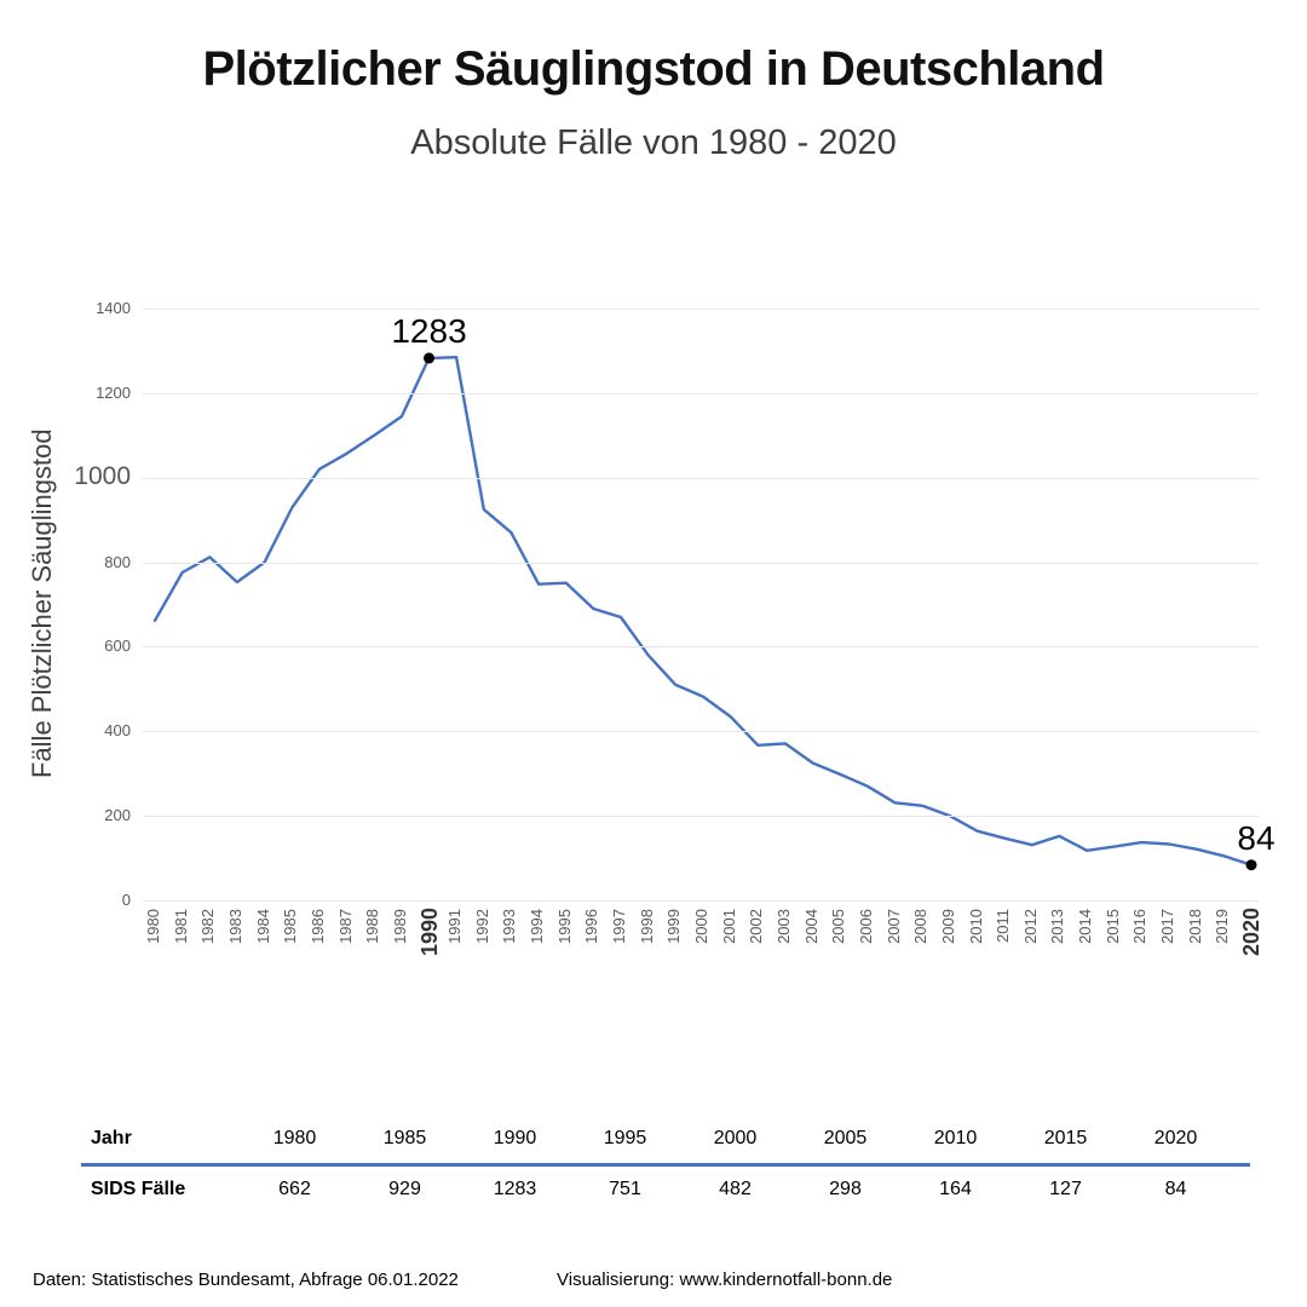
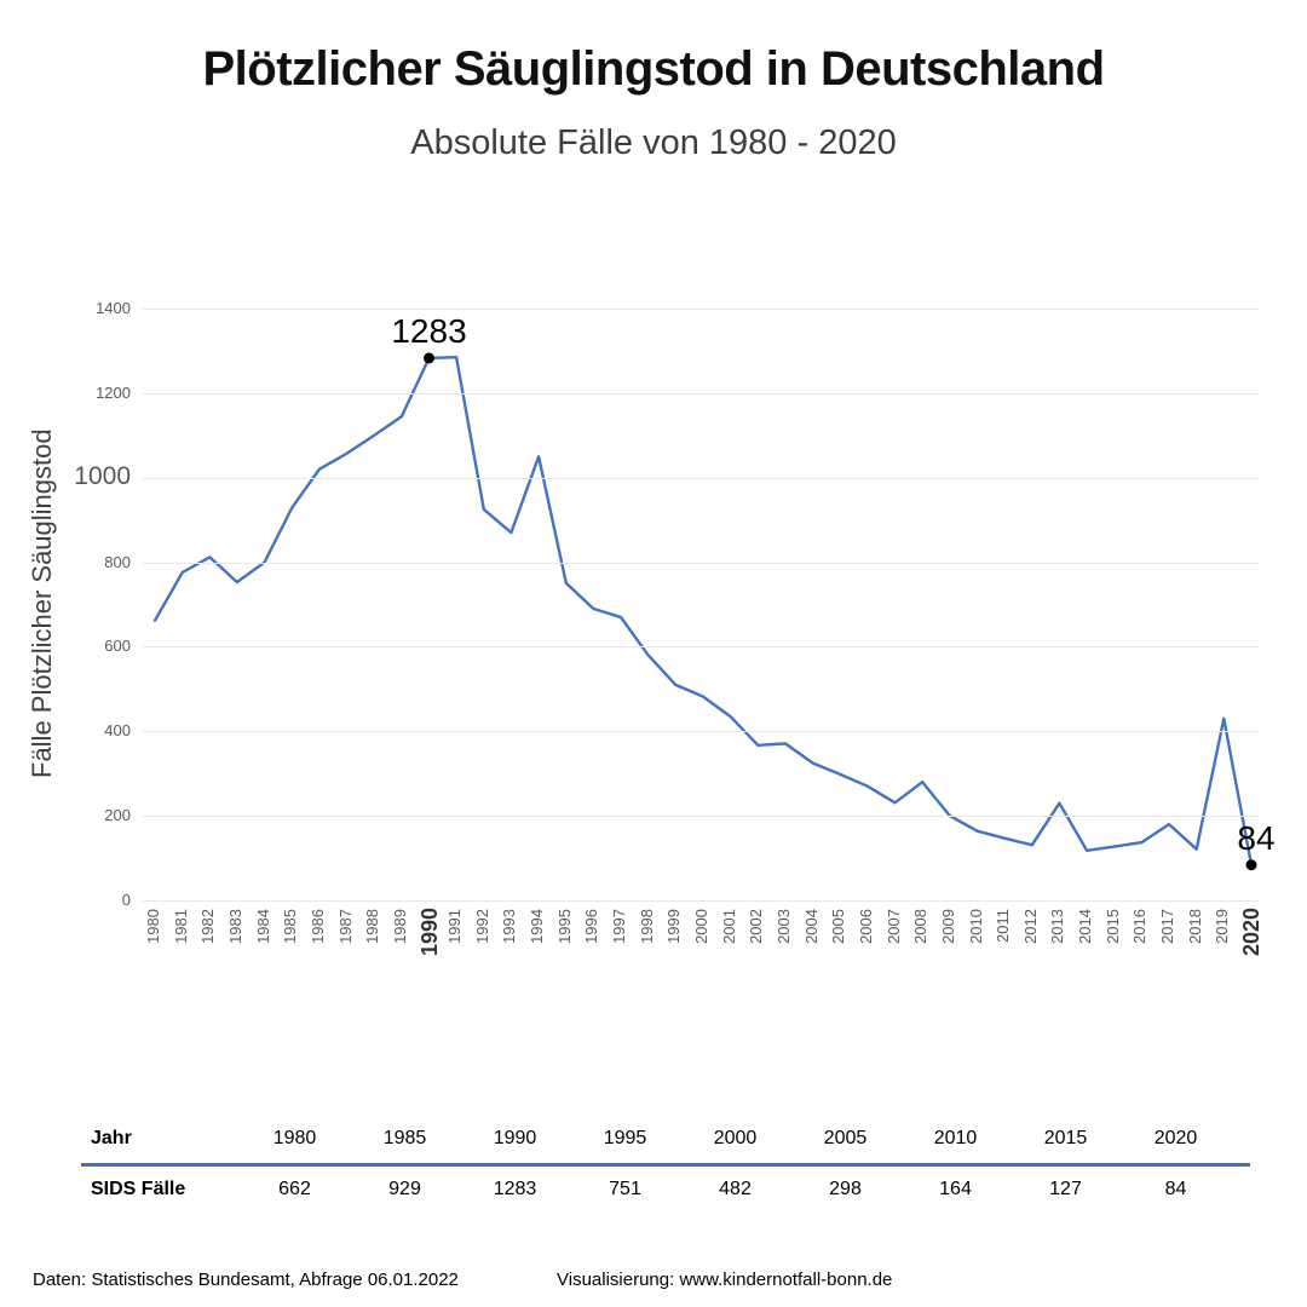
1994: 750 -> 1050
2008: 220 -> 280
2013: 150 -> 230
2017: 130 -> 180
2019: 100 -> 430
